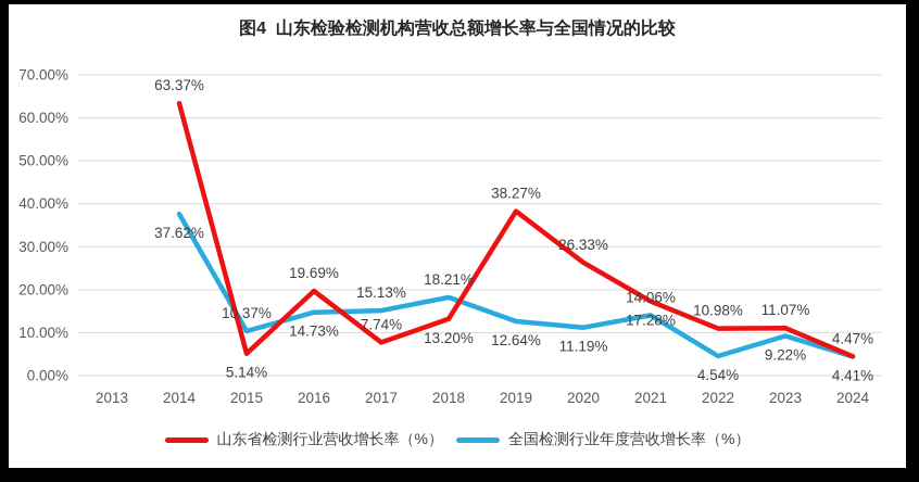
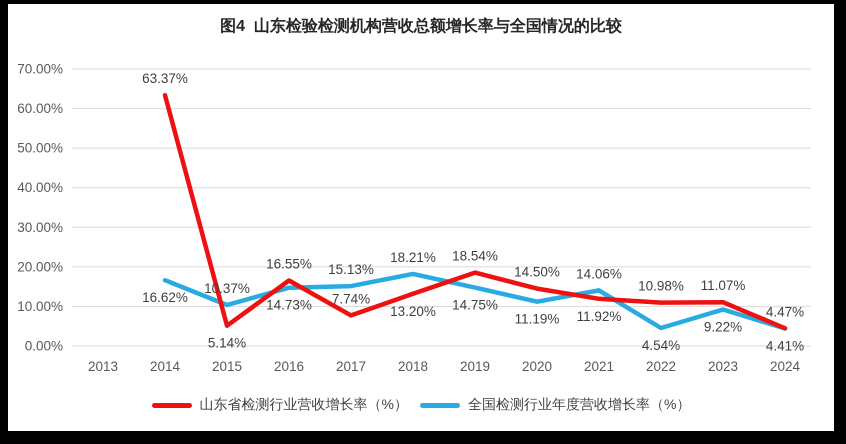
全国检测行业年度营收增长率（%）/2014: 37.62% -> 16.62%
山东省检测行业营收增长率（%）/2016: 19.69% -> 16.55%
山东省检测行业营收增长率（%）/2019: 38.27% -> 18.54%
全国检测行业年度营收增长率（%）/2019: 12.64% -> 14.75%
山东省检测行业营收增长率（%）/2020: 26.33% -> 14.50%
山东省检测行业营收增长率（%）/2021: 17.28% -> 11.92%
